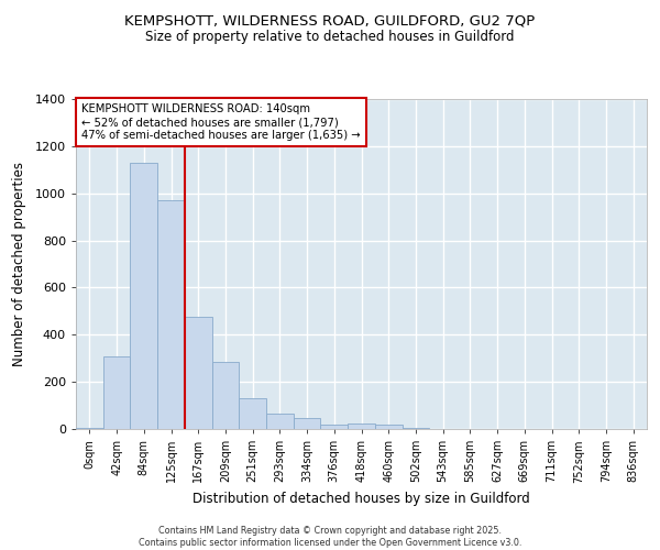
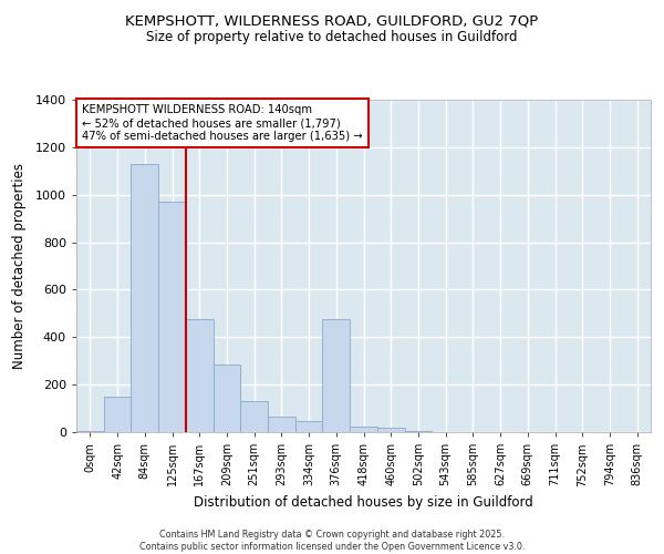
42sqm: 310 -> 150
376sqm: 18 -> 475
